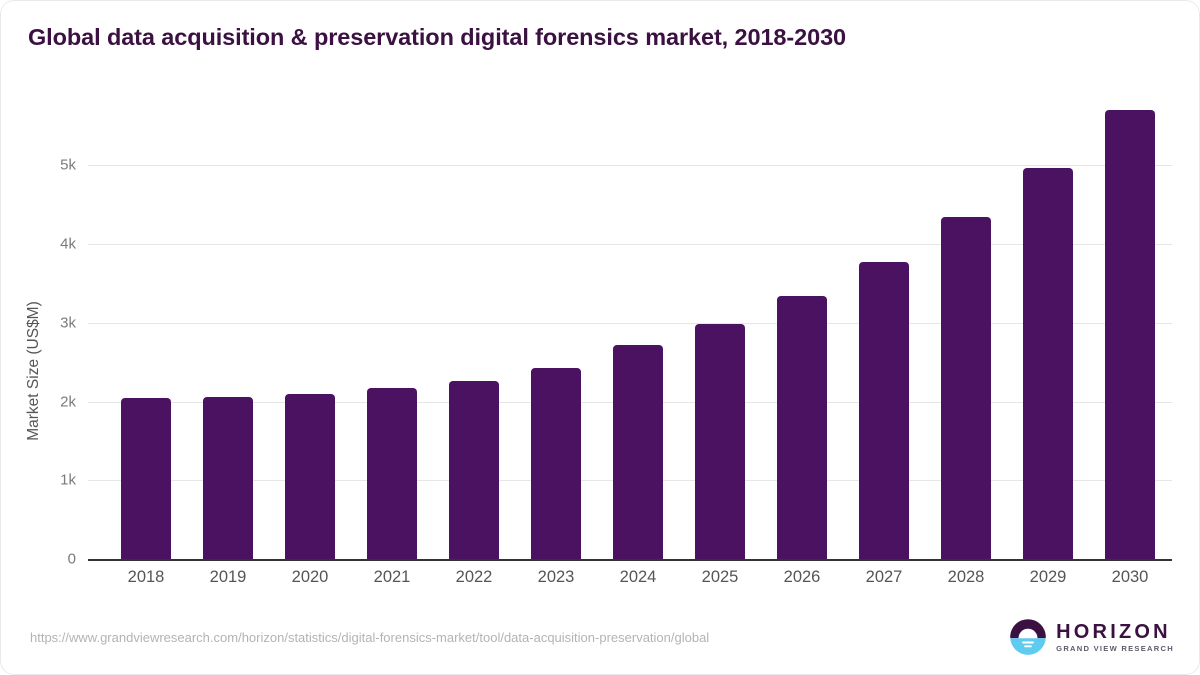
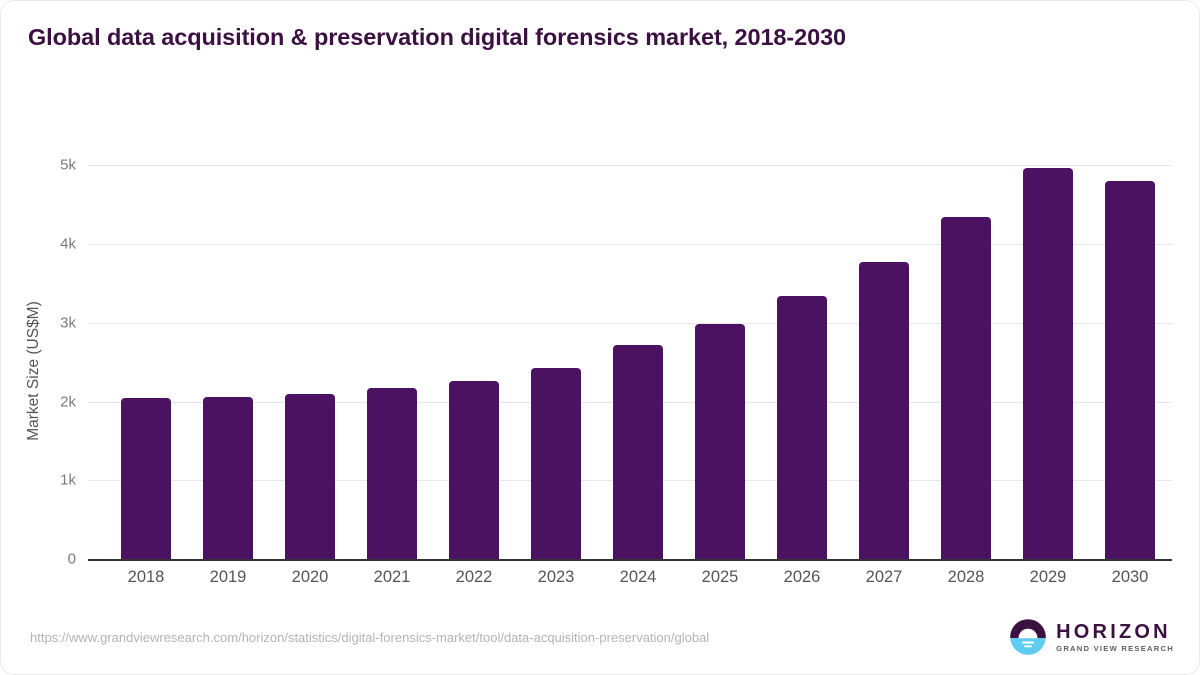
2030: 5.7k -> 4.8k
